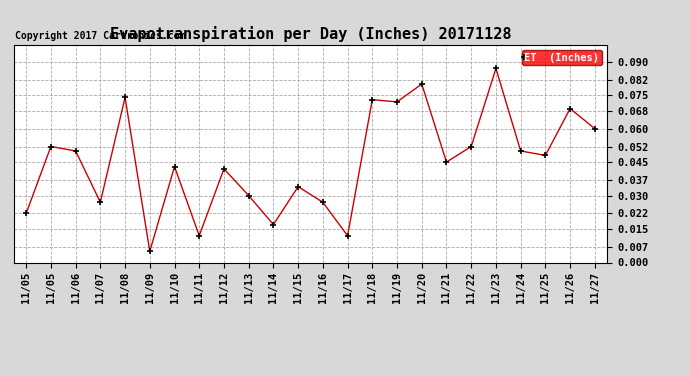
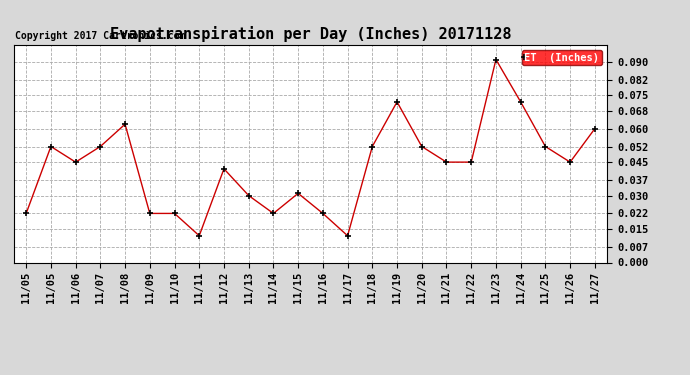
11/06: 0.050 -> 0.045
11/07: 0.027 -> 0.052
11/08: 0.074 -> 0.062
11/09: 0.005 -> 0.022
11/10: 0.043 -> 0.022
11/14: 0.017 -> 0.022
11/15: 0.034 -> 0.031
11/16: 0.027 -> 0.022
11/18: 0.073 -> 0.052
11/20: 0.080 -> 0.052
11/22: 0.052 -> 0.045
11/23: 0.087 -> 0.091
11/24: 0.050 -> 0.072
11/25: 0.048 -> 0.052
11/26: 0.069 -> 0.045
